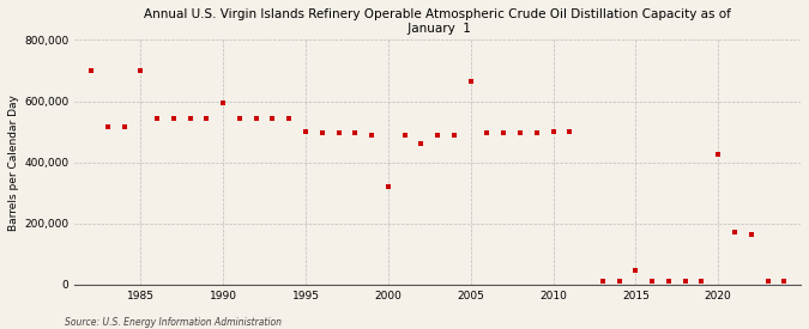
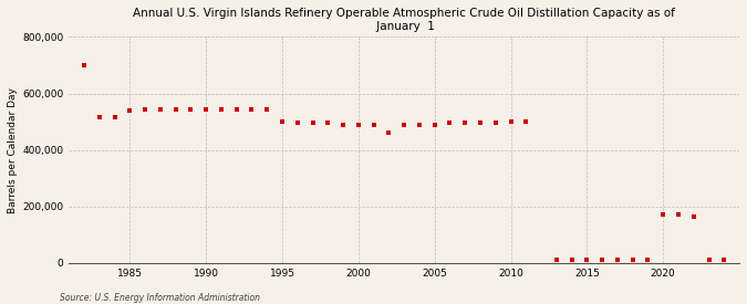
1985: 700,000 -> 540,000
1990: 595,000 -> 545,000
2000: 320,000 -> 490,000
2005: 665,000 -> 490,000
2015: 45,000 -> 10,000
2020: 425,000 -> 170,000
